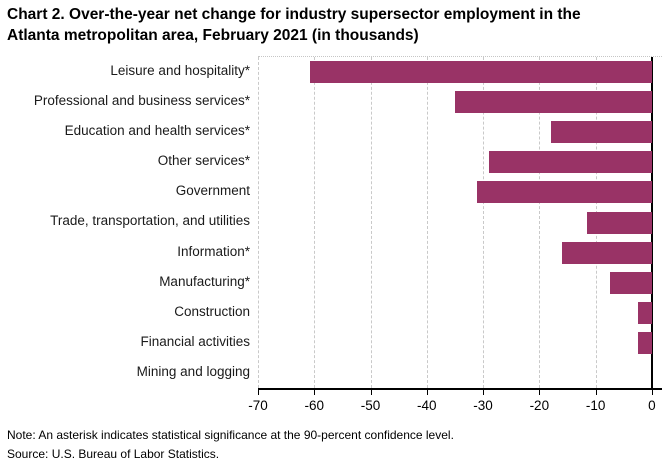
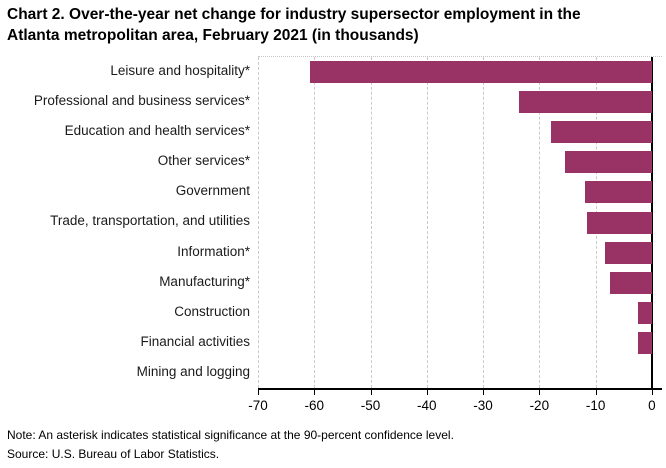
Professional and business services*: -35 -> -24
Other services*: -29 -> -15
Government: -31 -> -12
Information*: -16 -> -8
